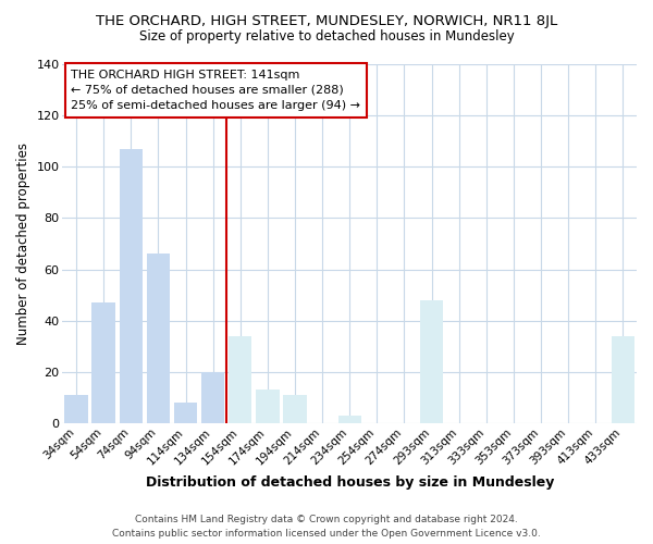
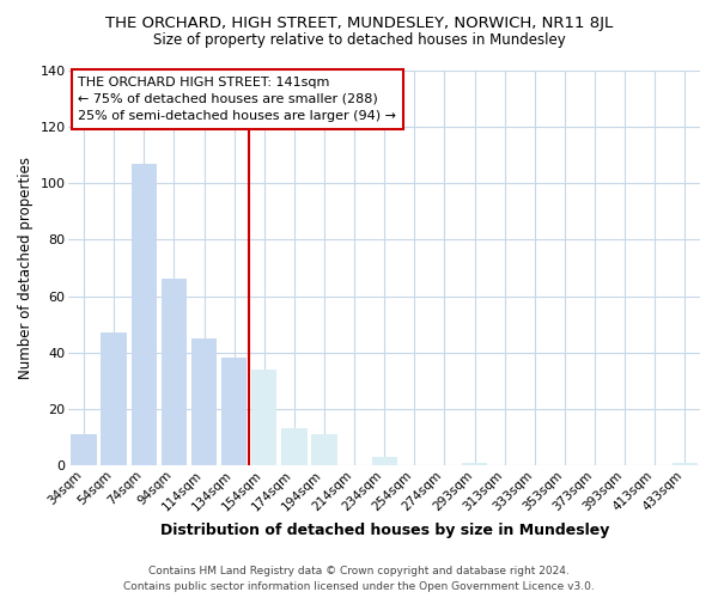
114sqm: 8 -> 45
134sqm: 20 -> 38
293sqm: 48 -> 1
433sqm: 34 -> 1
